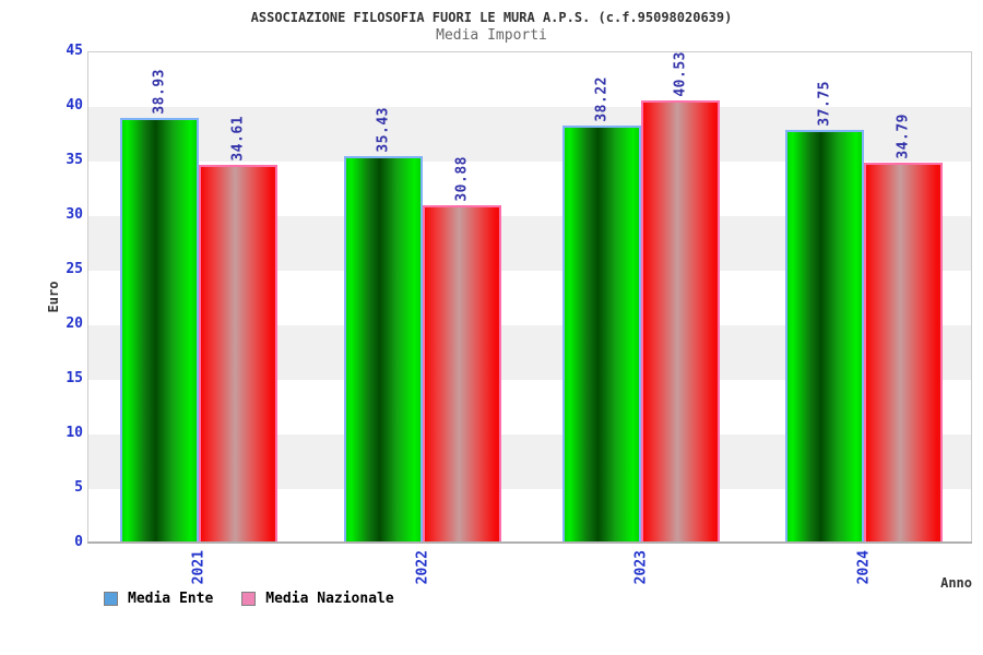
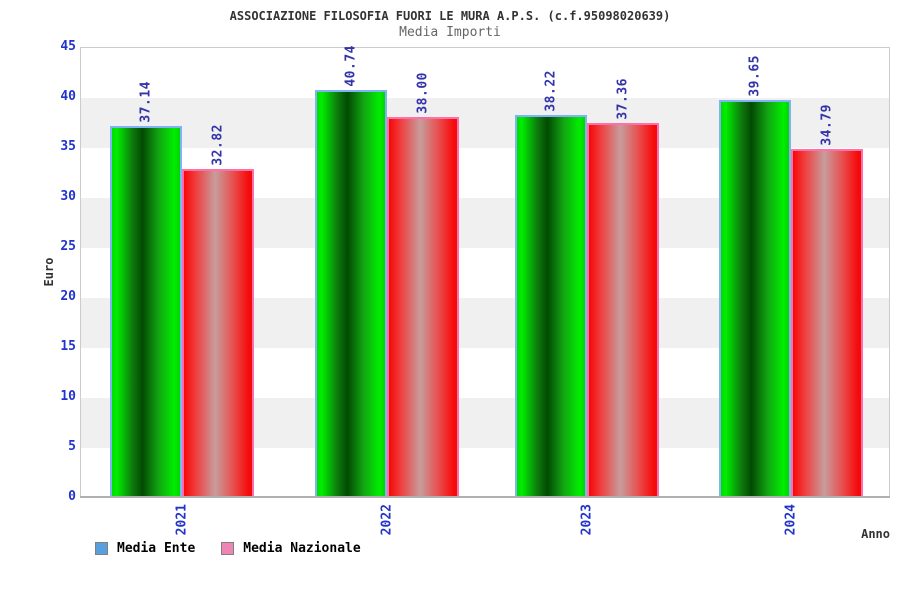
Media Ente/2021: 38.93 -> 37.14
Media Nazionale/2021: 34.61 -> 32.82
Media Ente/2022: 35.43 -> 40.74
Media Nazionale/2022: 30.88 -> 38.00
Media Nazionale/2023: 40.53 -> 37.36
Media Ente/2024: 37.75 -> 39.65
